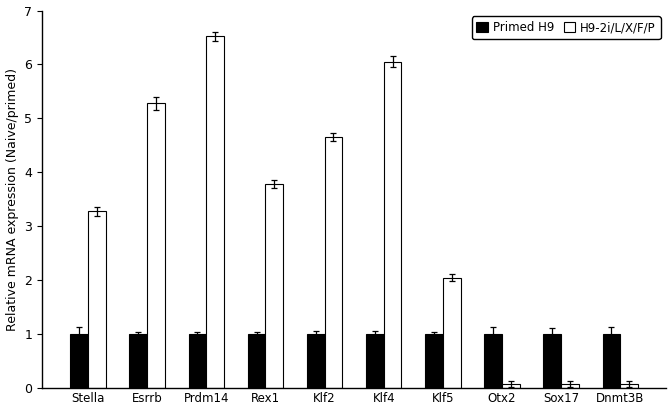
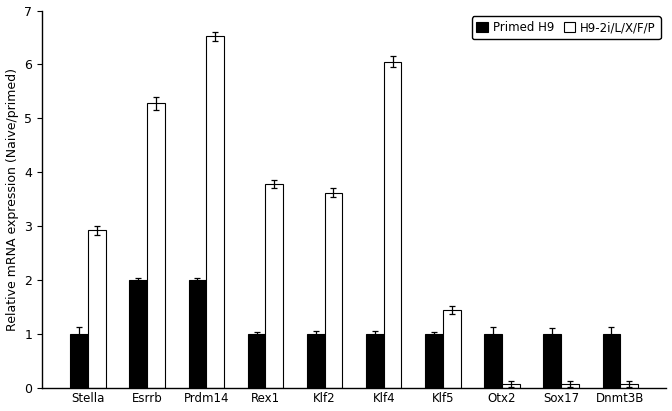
H9-2i/L/X/F/P/Stella: 3.27 -> 2.92
Primed H9/Esrrb: 1 -> 2
Primed H9/Prdm14: 1 -> 2
H9-2i/L/X/F/P/Klf2: 4.65 -> 3.62
H9-2i/L/X/F/P/Klf5: 2.04 -> 1.44
